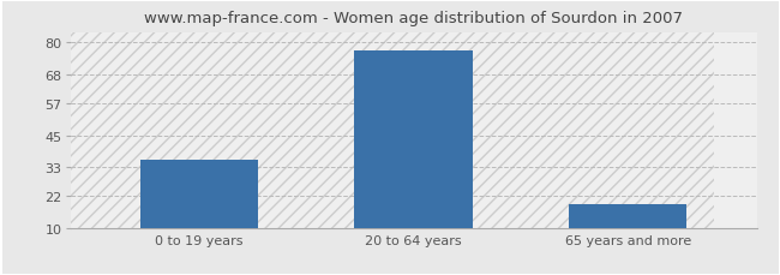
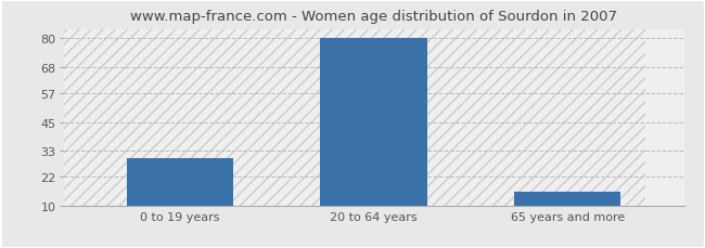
0 to 19 years: 36 -> 30
20 to 64 years: 77 -> 80
65 years and more: 19 -> 16
